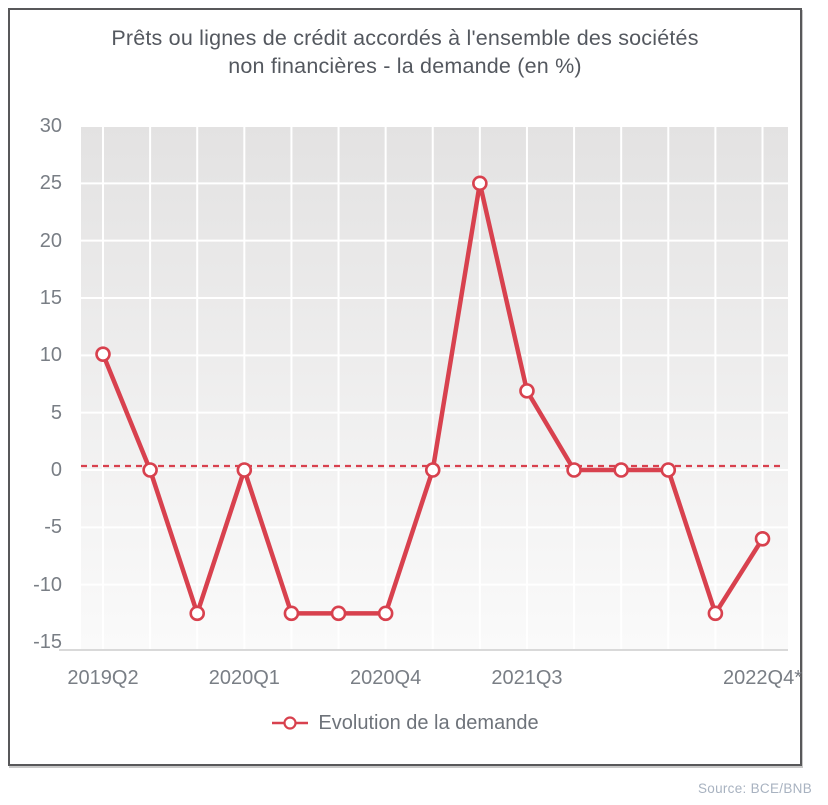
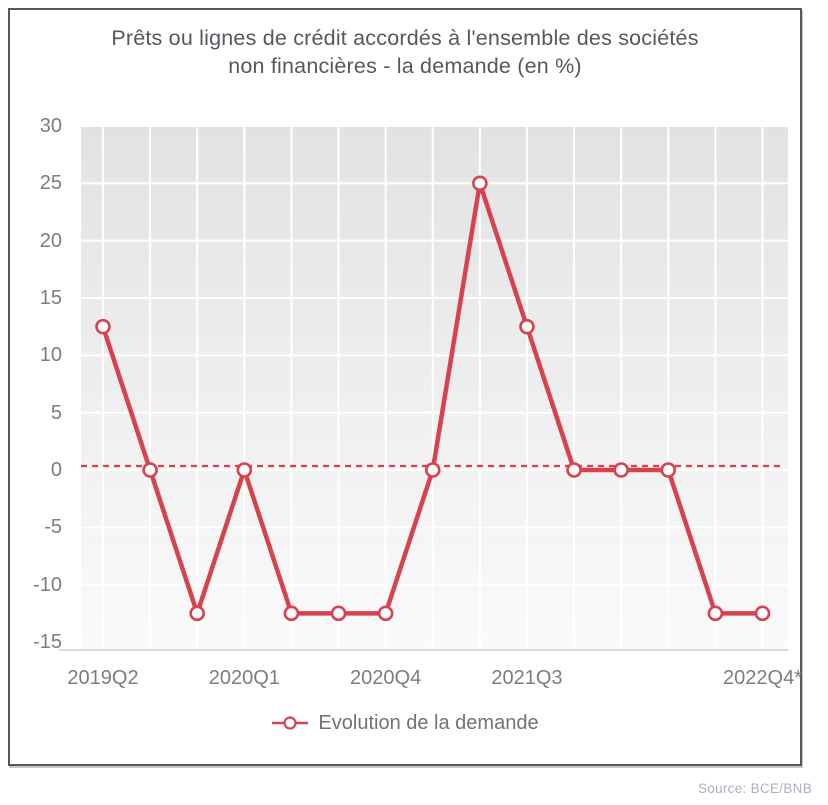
2019Q2: 10.1 -> 12.5
2021Q3: 6.9 -> 12.5
2022Q4*: -6.0 -> -12.5
